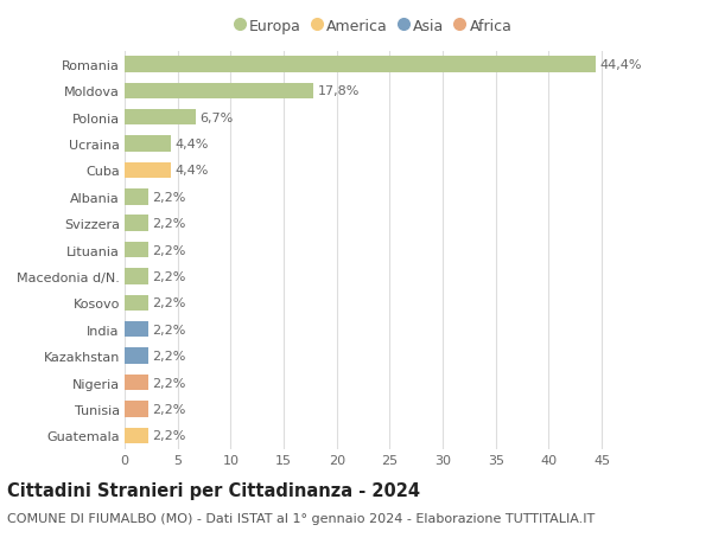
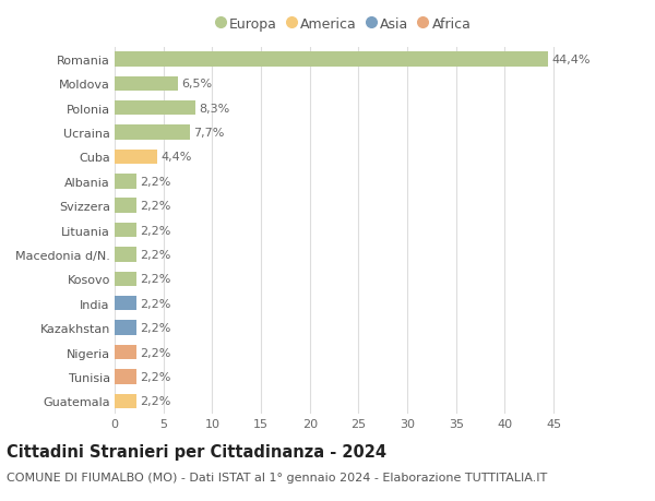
Moldova: 17,8% -> 6,5%
Polonia: 6,7% -> 8,3%
Ucraina: 4,4% -> 7,7%
